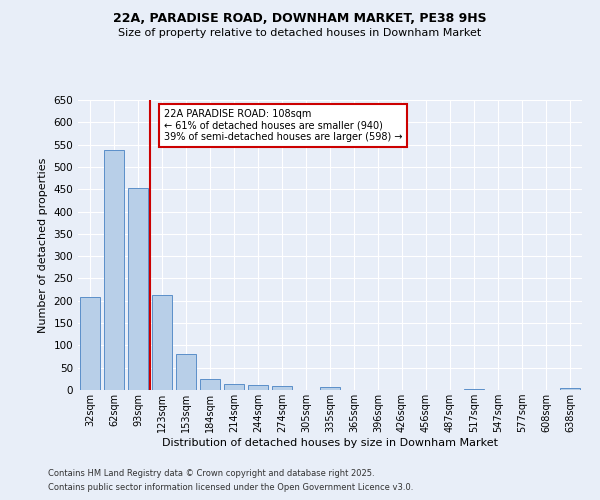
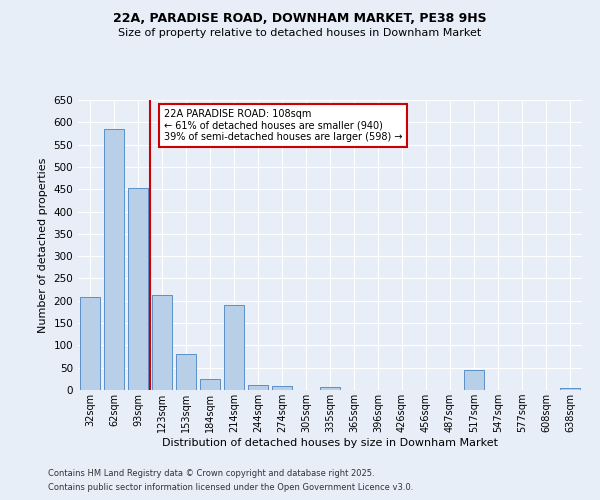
62sqm: 537 -> 585
214sqm: 14 -> 190
517sqm: 3 -> 45
